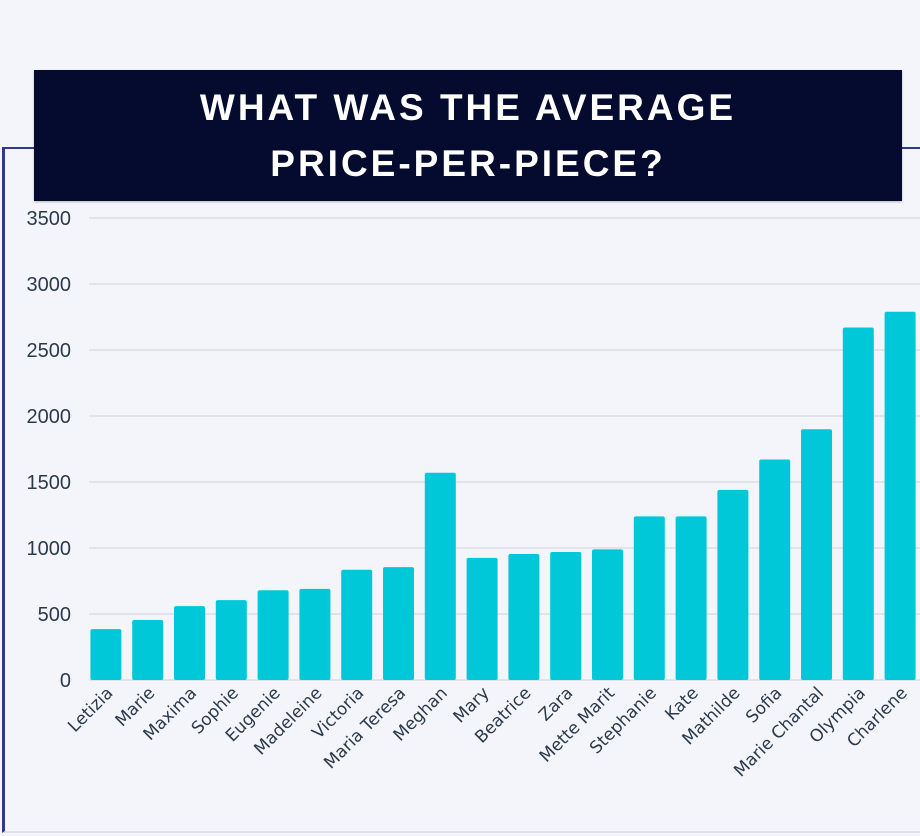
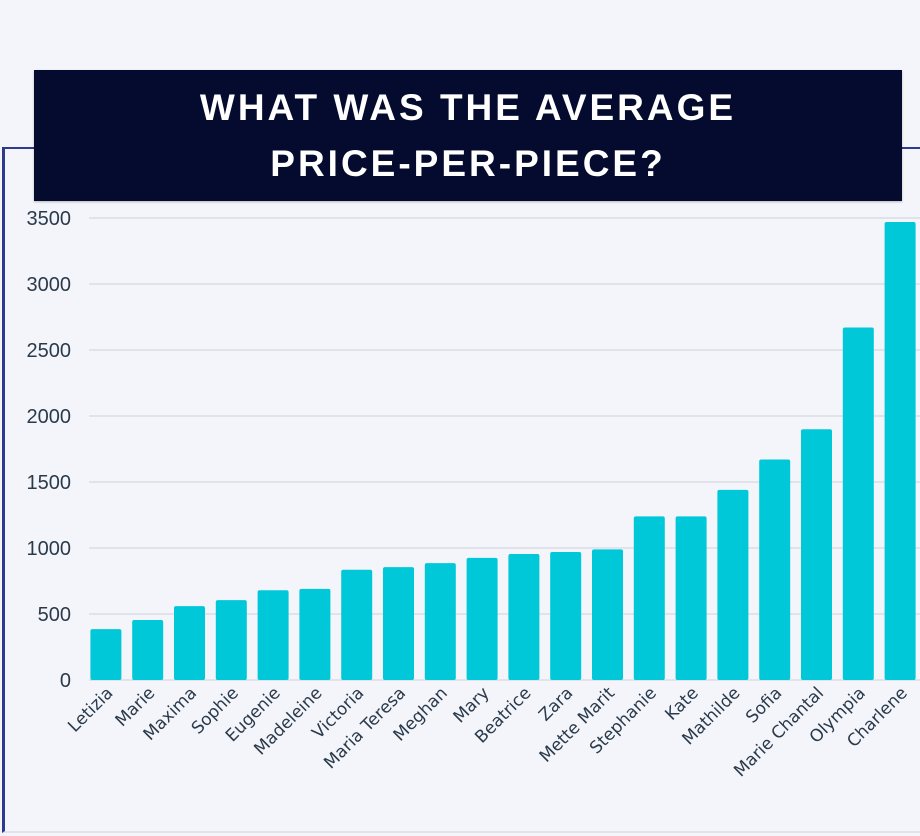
Meghan: 1570 -> 880
Charlene: 2790 -> 3470
